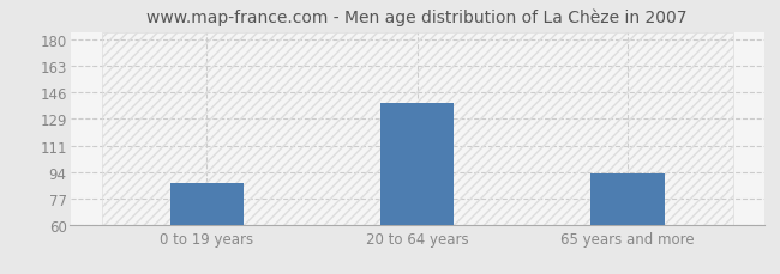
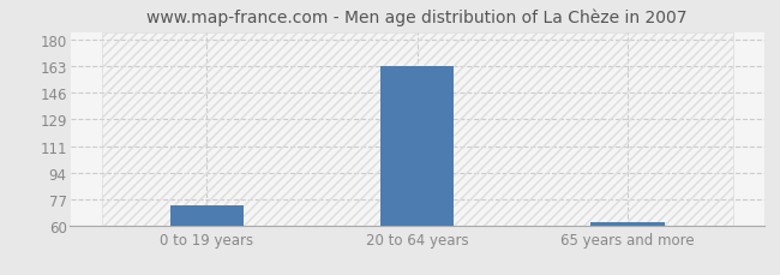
0 to 19 years: 87 -> 73
20 to 64 years: 139 -> 163
65 years and more: 93 -> 62
